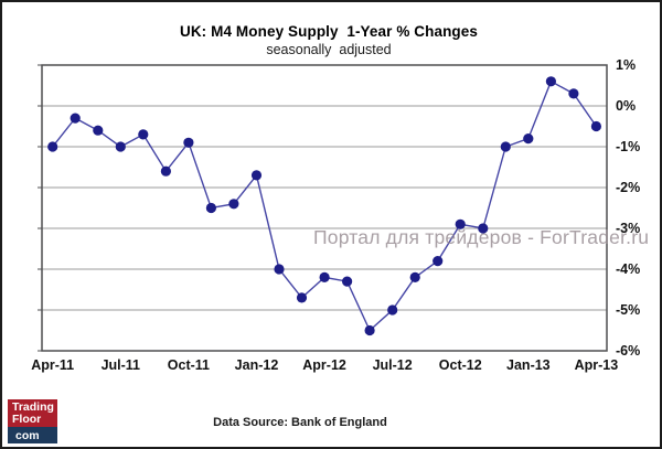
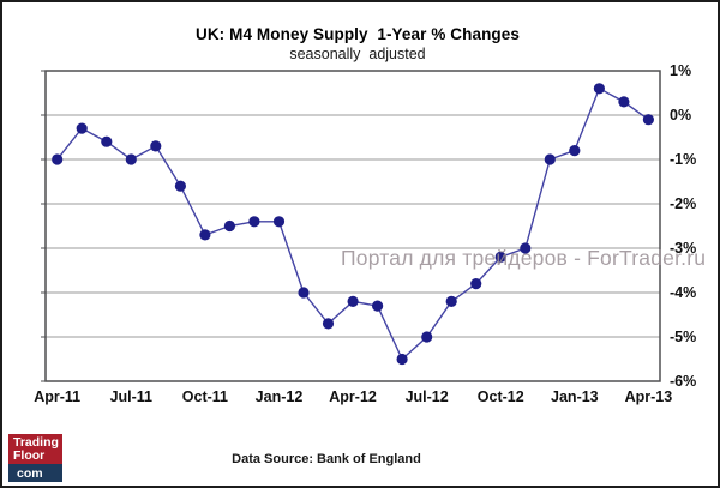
Oct-11: -0.9% -> -2.7%
Jan-12: -1.7% -> -2.4%
Oct-12: -2.9% -> -3.2%
Apr-13: -0.5% -> -0.1%
